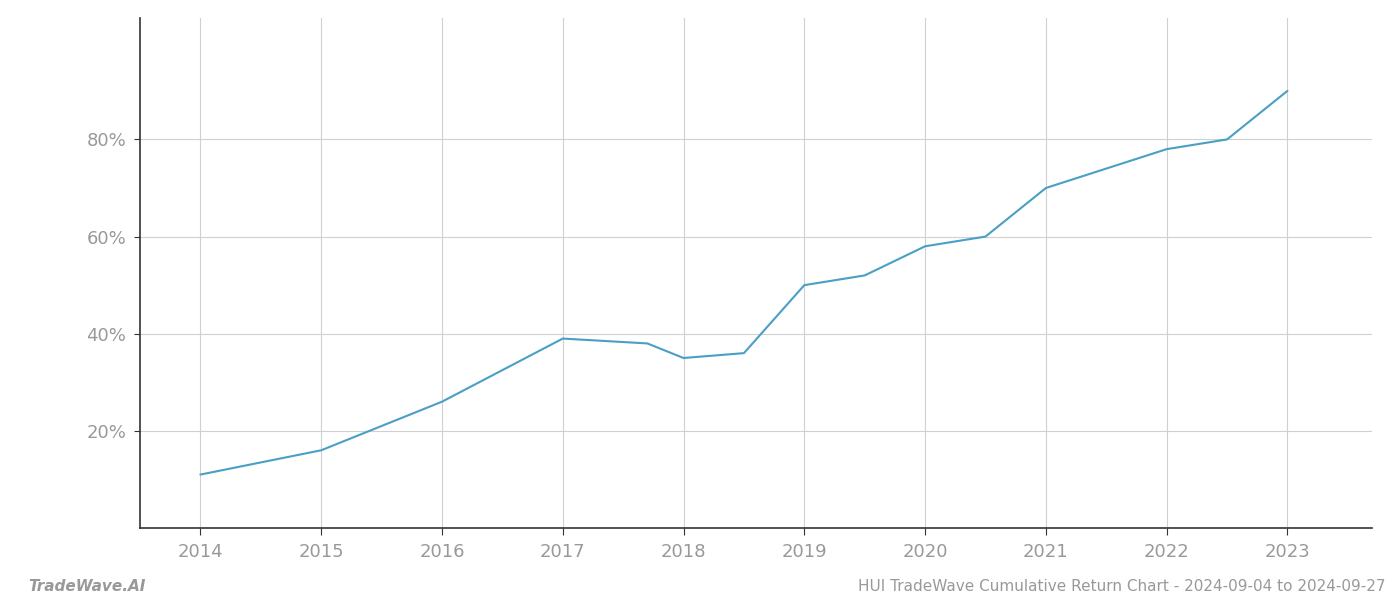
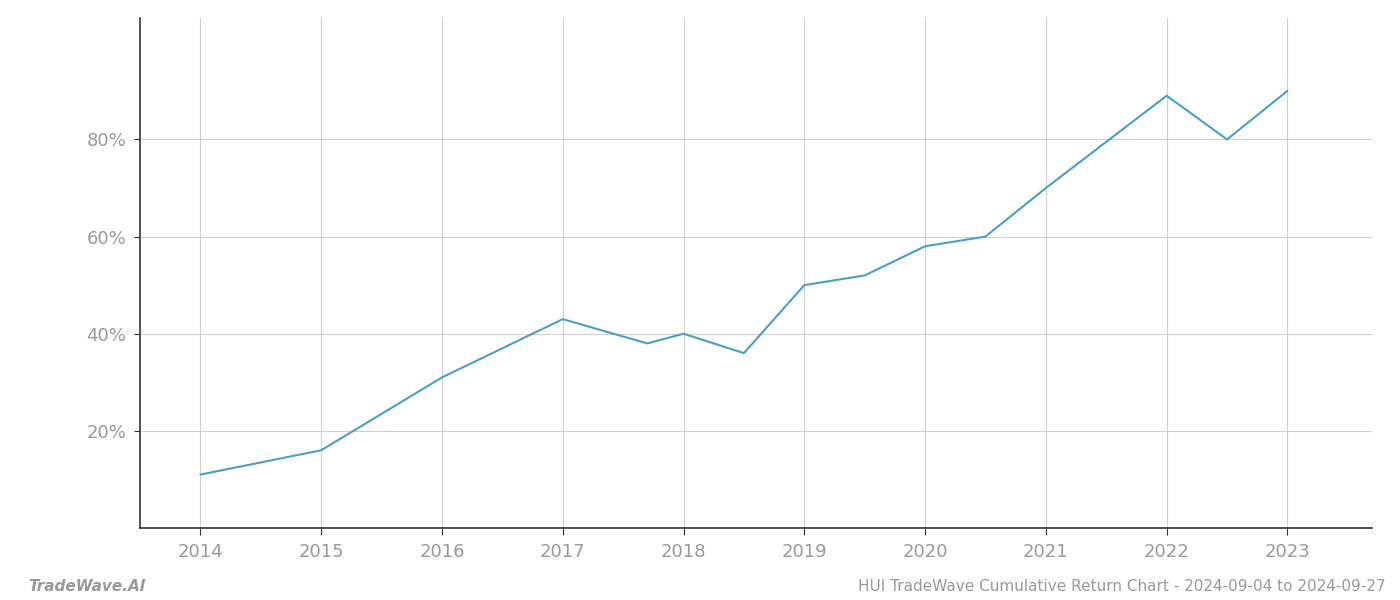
2016: 26% -> 31%
2017: 39% -> 43%
2018: 35% -> 40%
2022: 78% -> 89%
